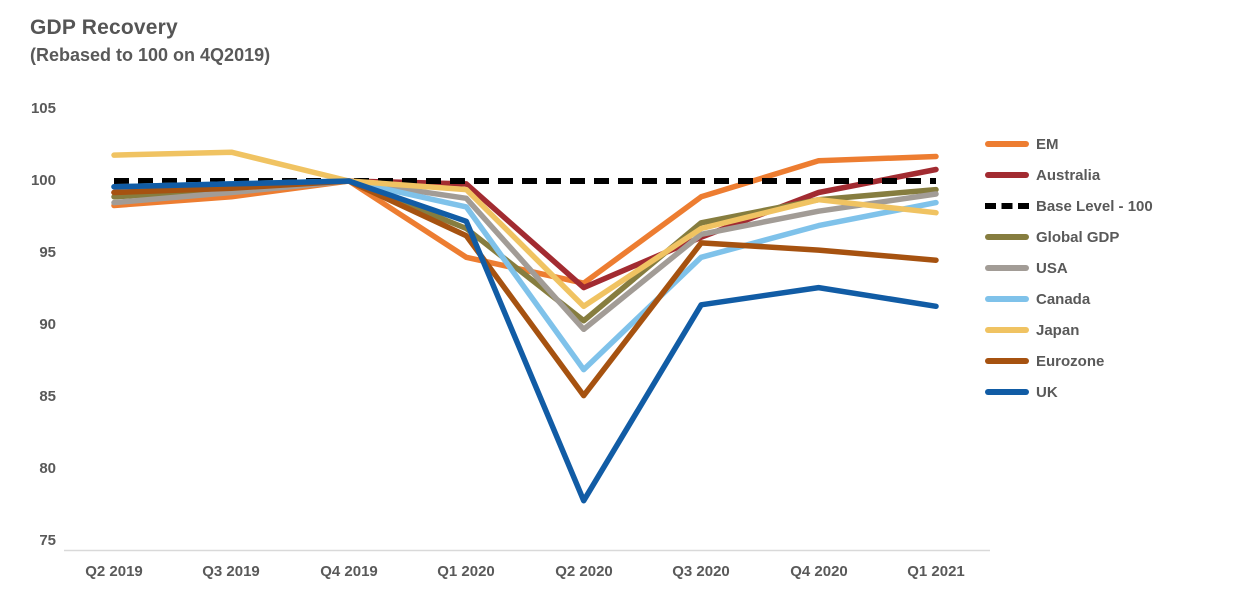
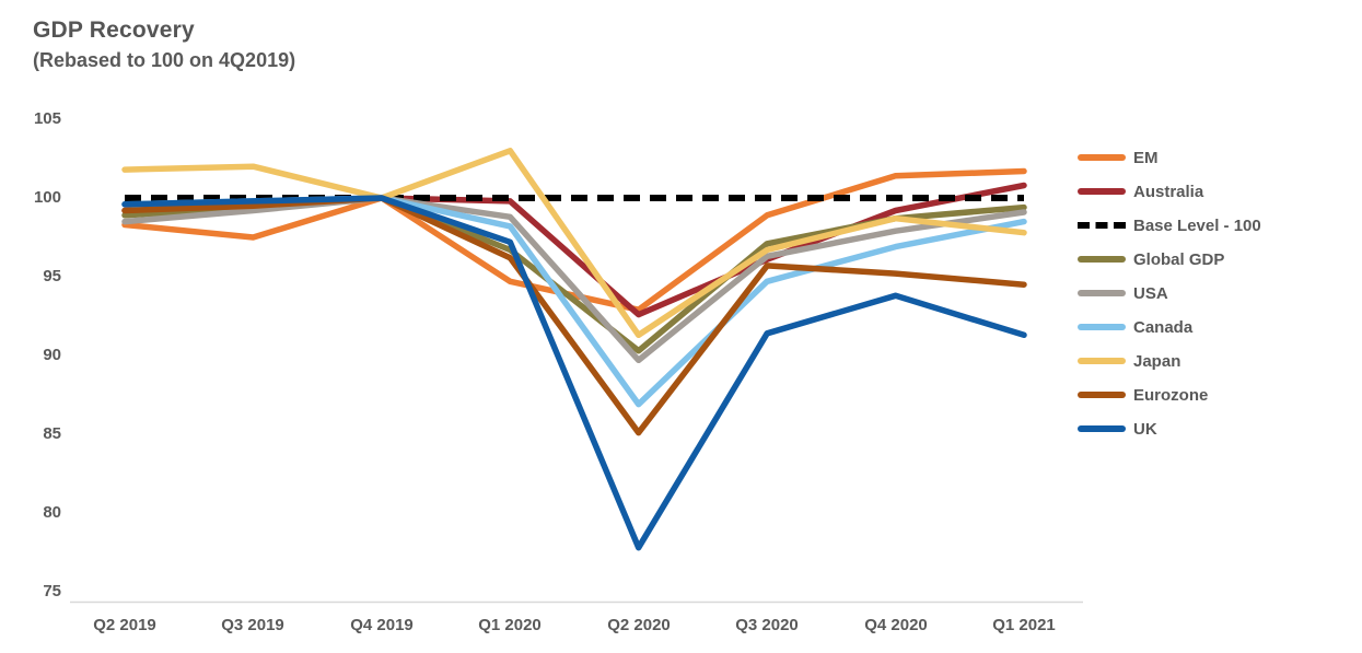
EM/Q3 2019: 98.9 -> 97.5
Japan/Q1 2020: 99.4 -> 103.0
UK/Q4 2020: 92.6 -> 93.8
